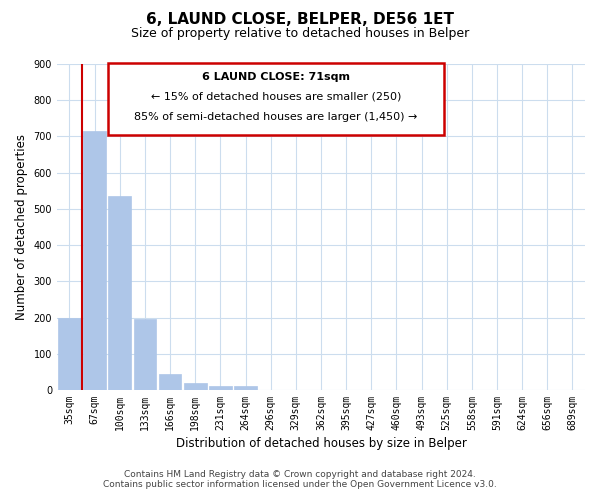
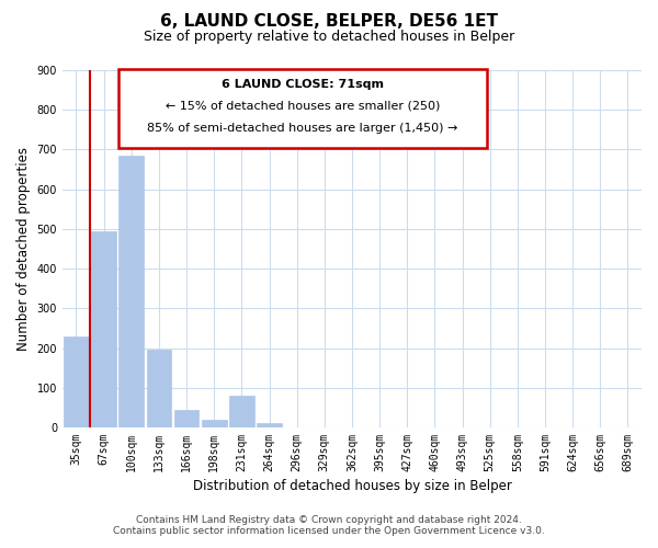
35sqm: 200 -> 230
67sqm: 715 -> 495
100sqm: 535 -> 685
231sqm: 12 -> 80
